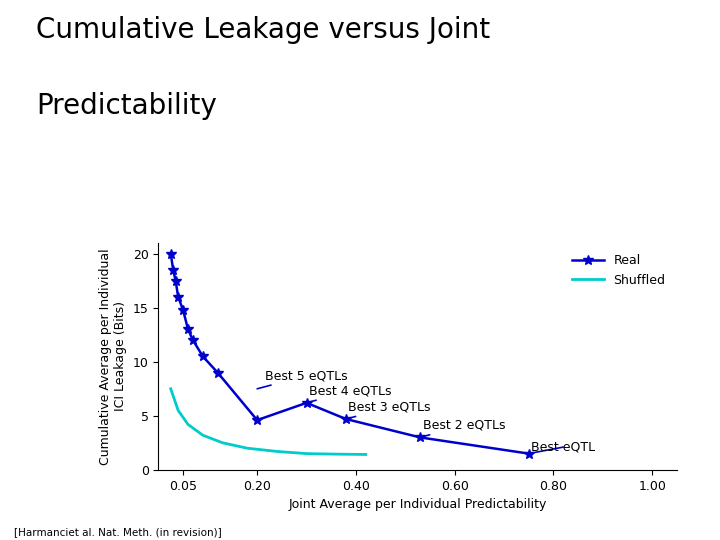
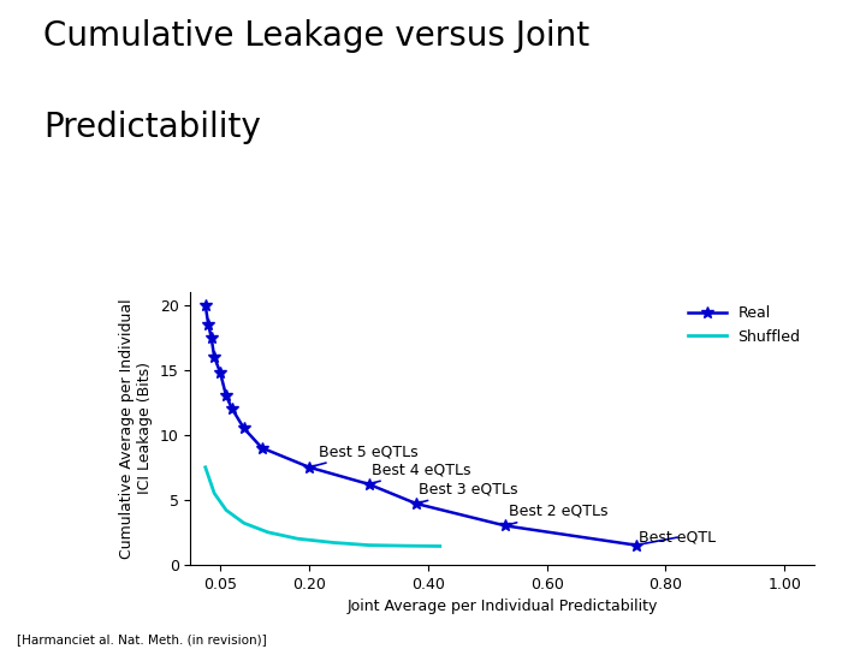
Real/0.20: 4.6 -> 7.5
